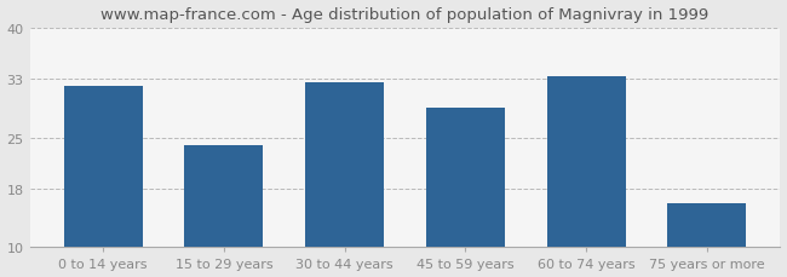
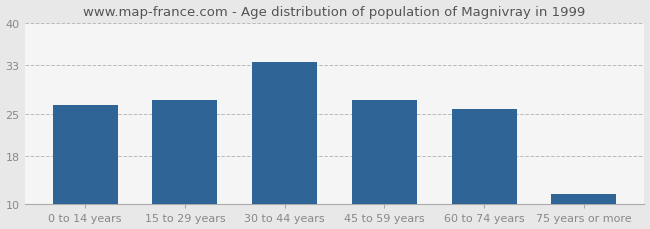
0 to 14 years: 32.0 -> 26.5
15 to 29 years: 24.0 -> 27.2
30 to 44 years: 32.6 -> 33.5
45 to 59 years: 29.0 -> 27.2
60 to 74 years: 33.4 -> 25.8
75 years or more: 16.0 -> 11.8
